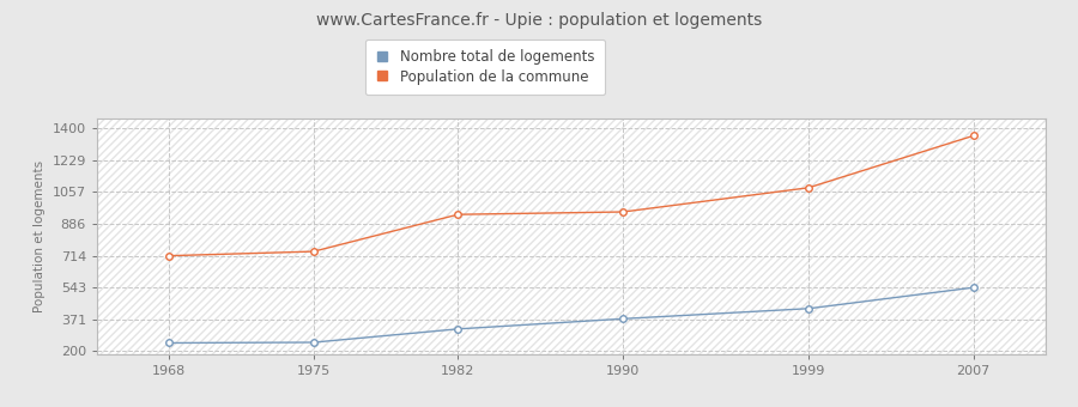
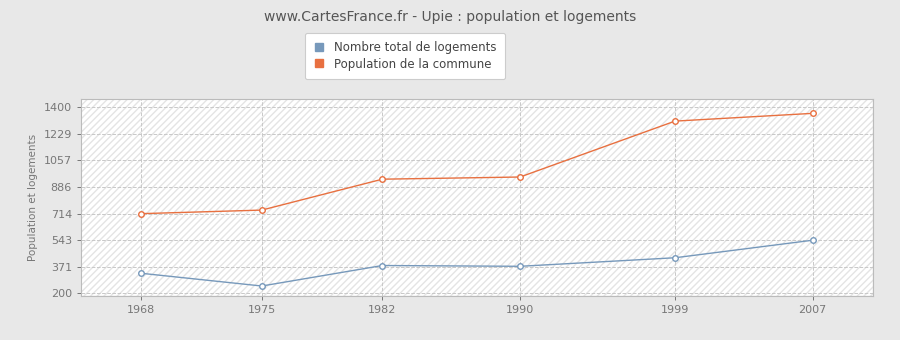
Nombre total de logements/1968: 240 -> 330
Nombre total de logements/1982: 320 -> 380
Population de la commune/1999: 1080 -> 1310
